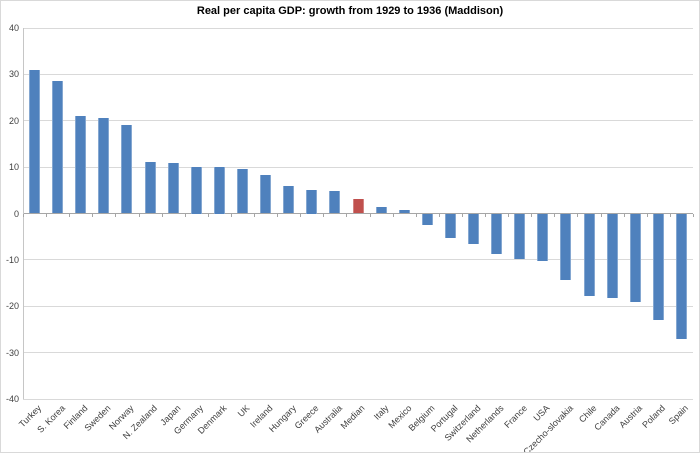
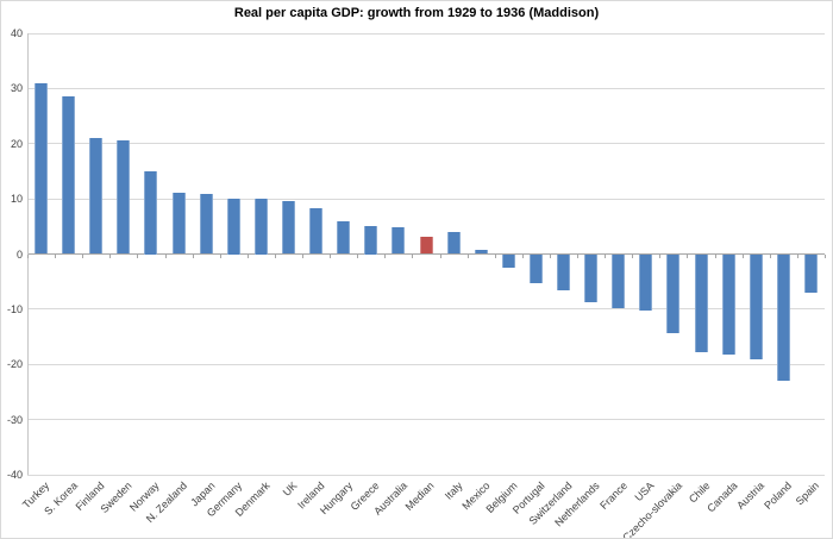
Norway: 19 -> 15
Italy: 1 -> 4
Spain: -27 -> -7
